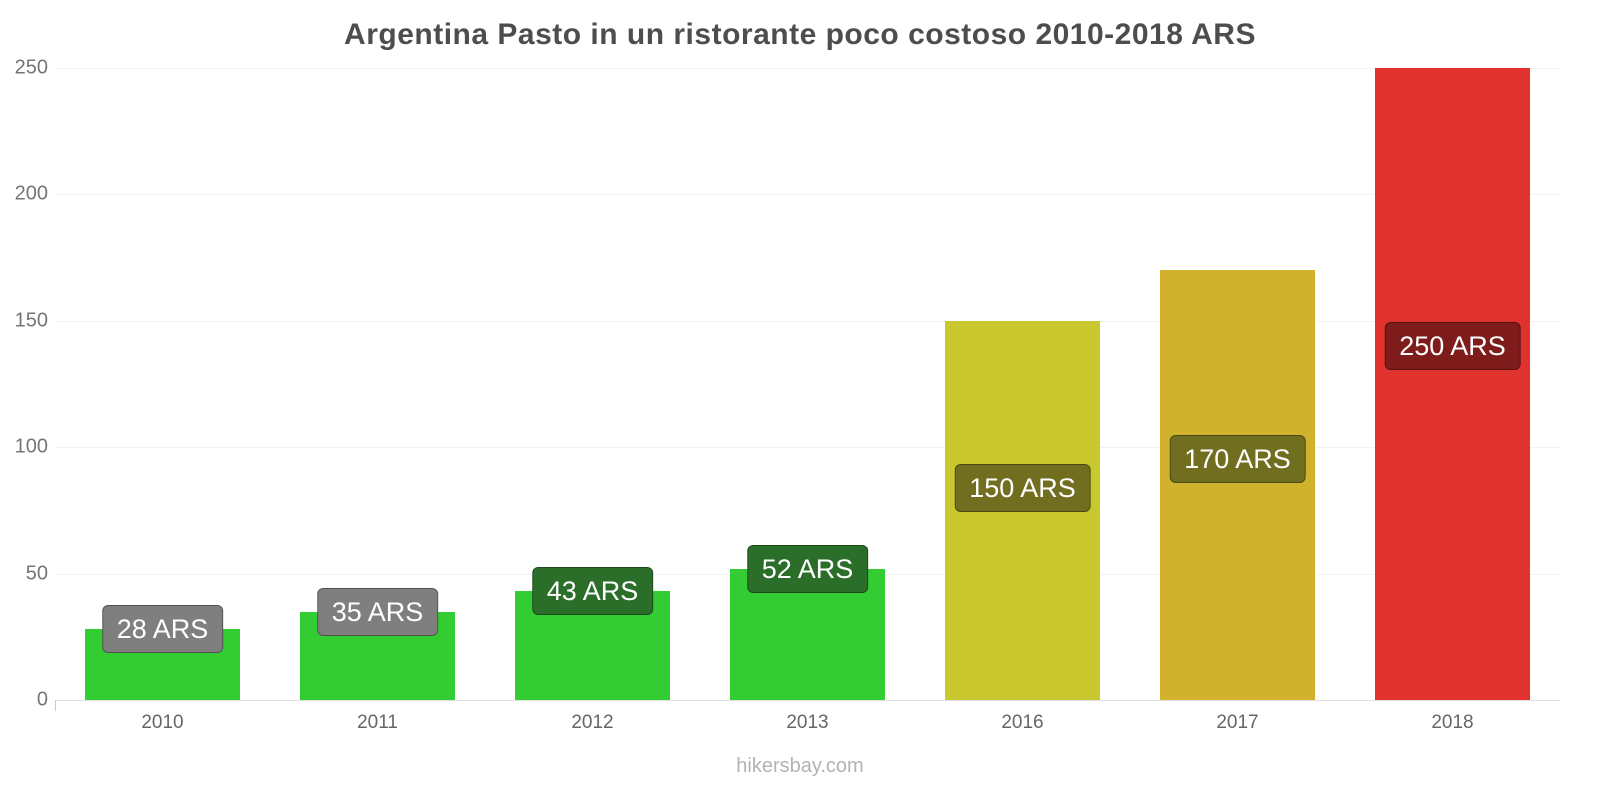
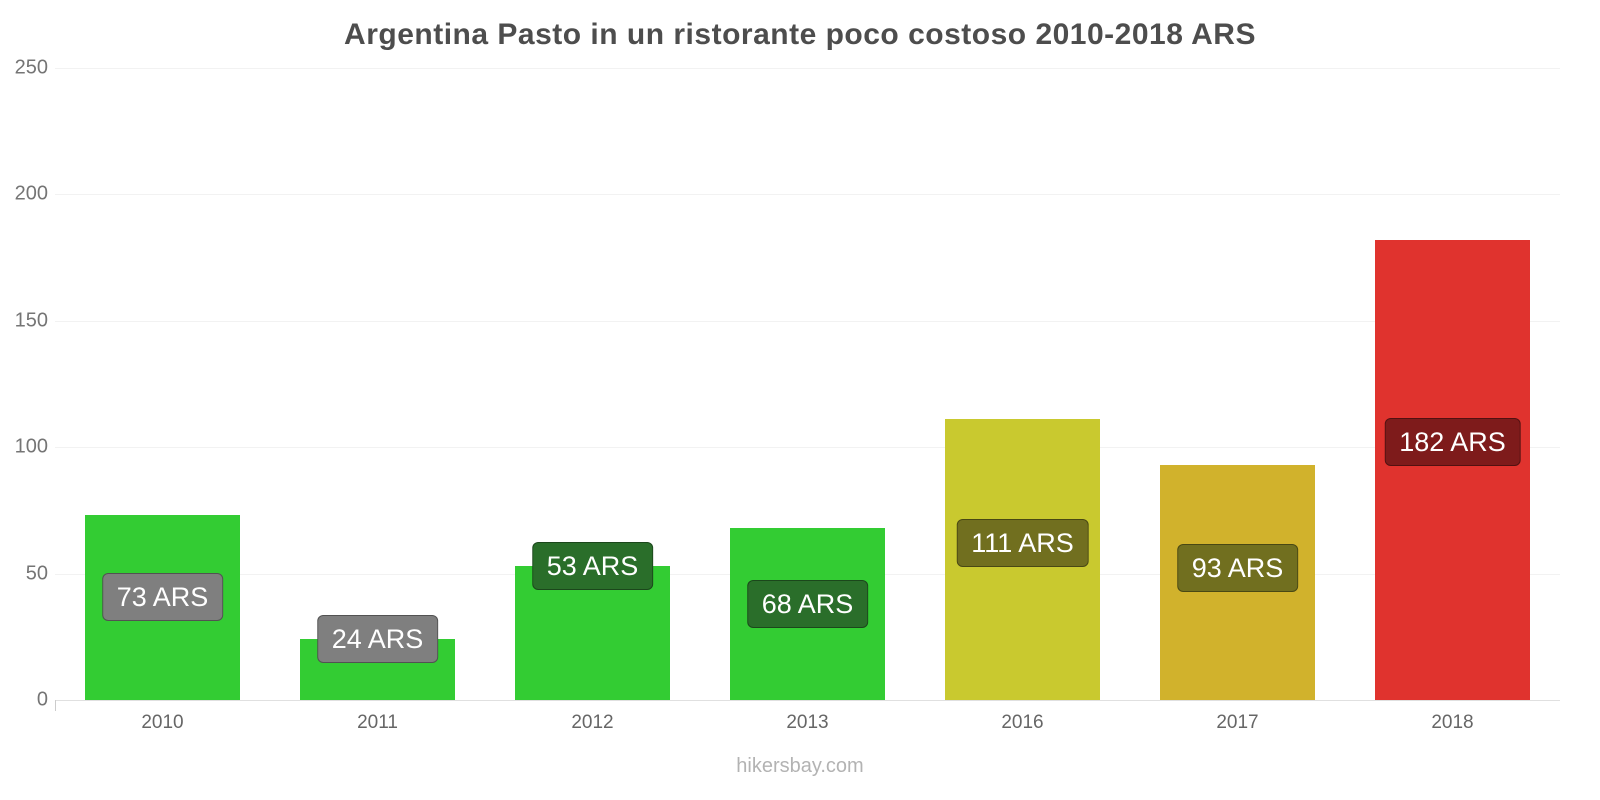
2010: 28 -> 73
2011: 35 -> 24
2012: 43 -> 53
2013: 52 -> 68
2016: 150 -> 111
2017: 170 -> 93
2018: 250 -> 182
